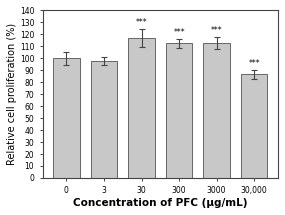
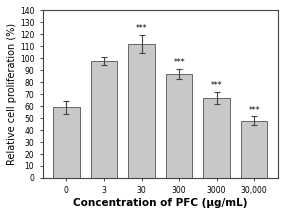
0: 100 -> 59
30: 117 -> 112
300: 112 -> 87
3000: 113 -> 67
30,000: 86 -> 48
